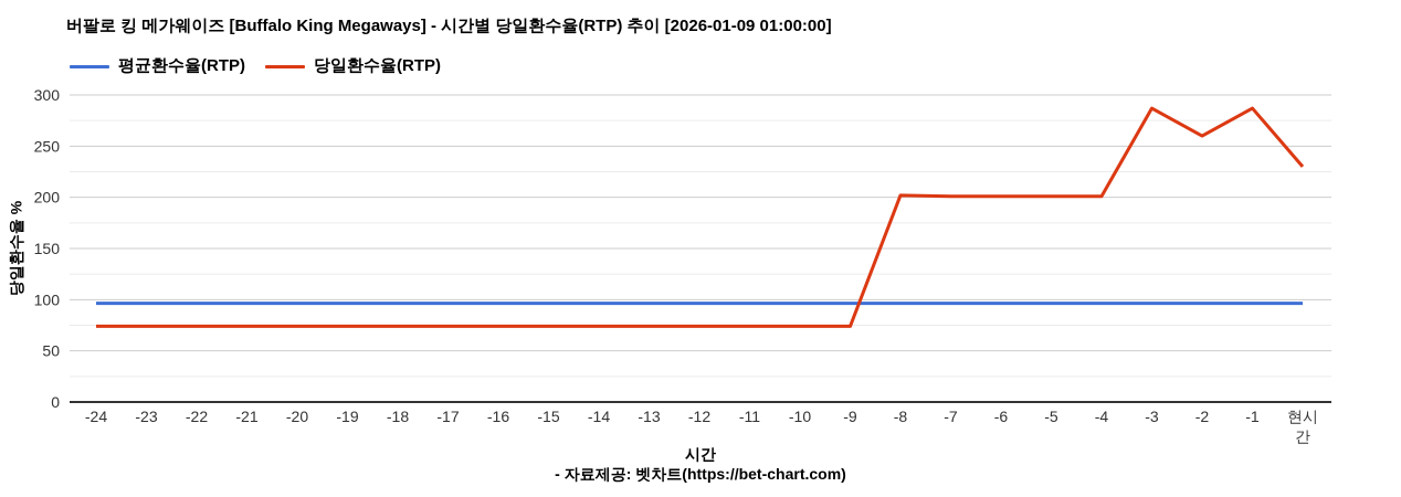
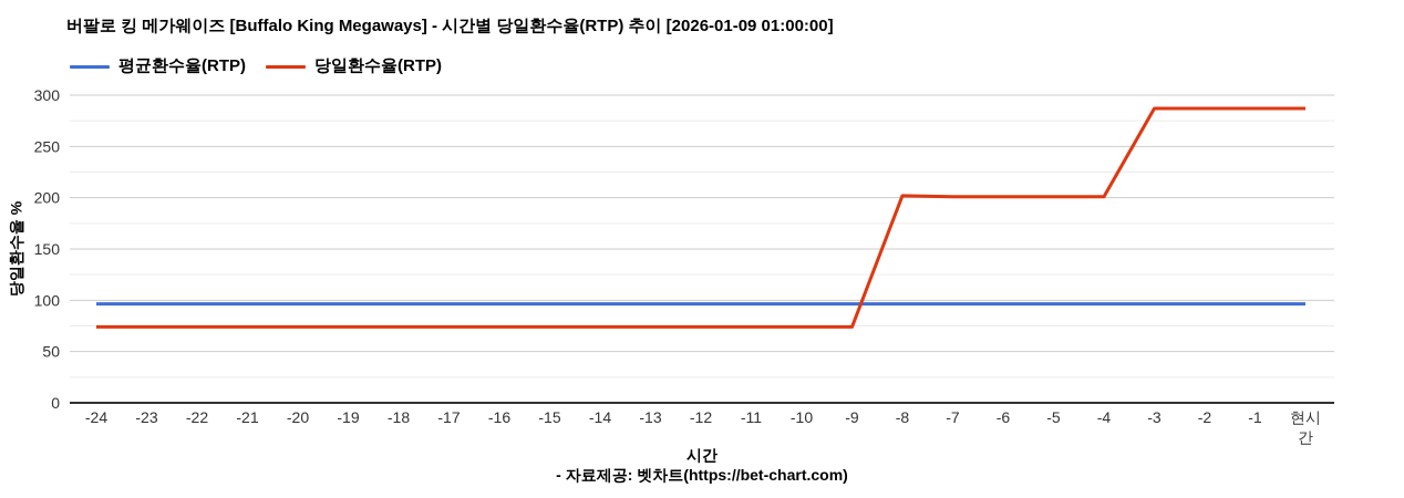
당일환수율(RTP)/-2: 260 -> 290
당일환수율(RTP)/현시간: 230 -> 290
